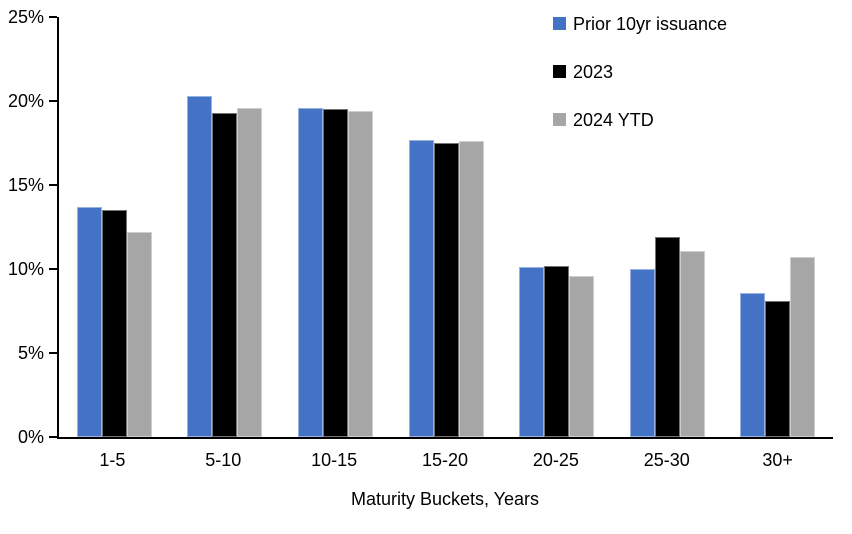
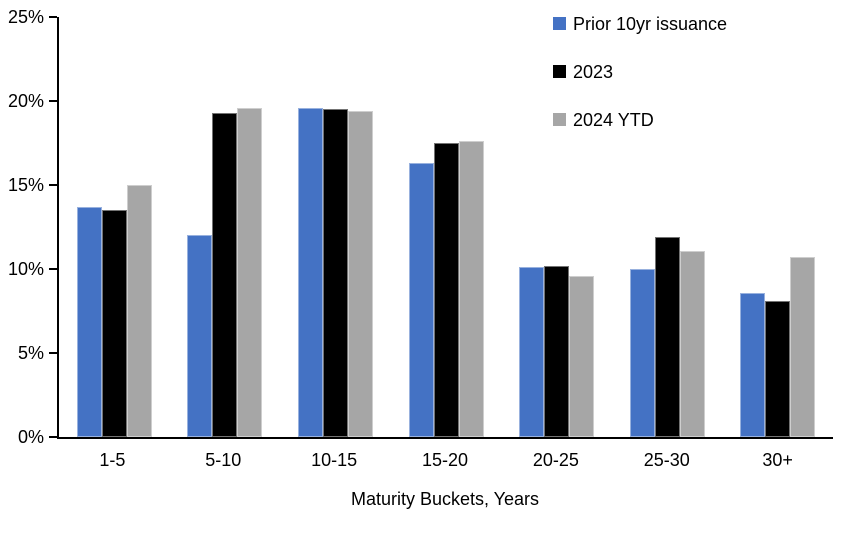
2024 YTD/1-5: 12.2% -> 15.0%
Prior 10yr issuance/5-10: 20.3% -> 12.0%
Prior 10yr issuance/15-20: 17.7% -> 16.3%
